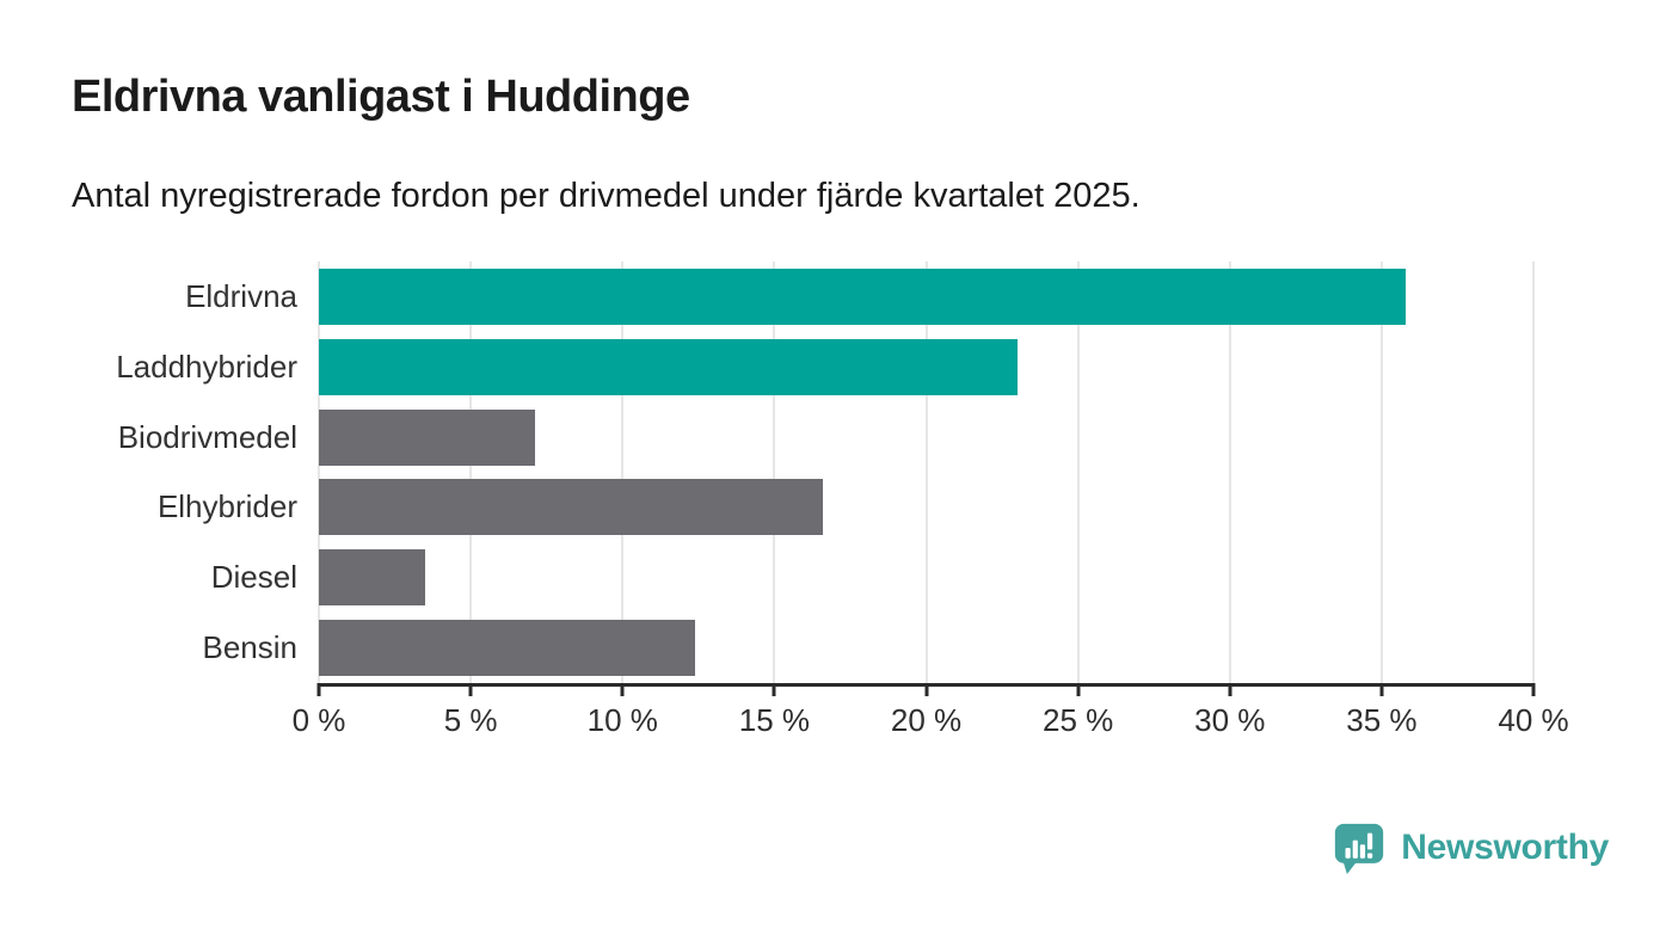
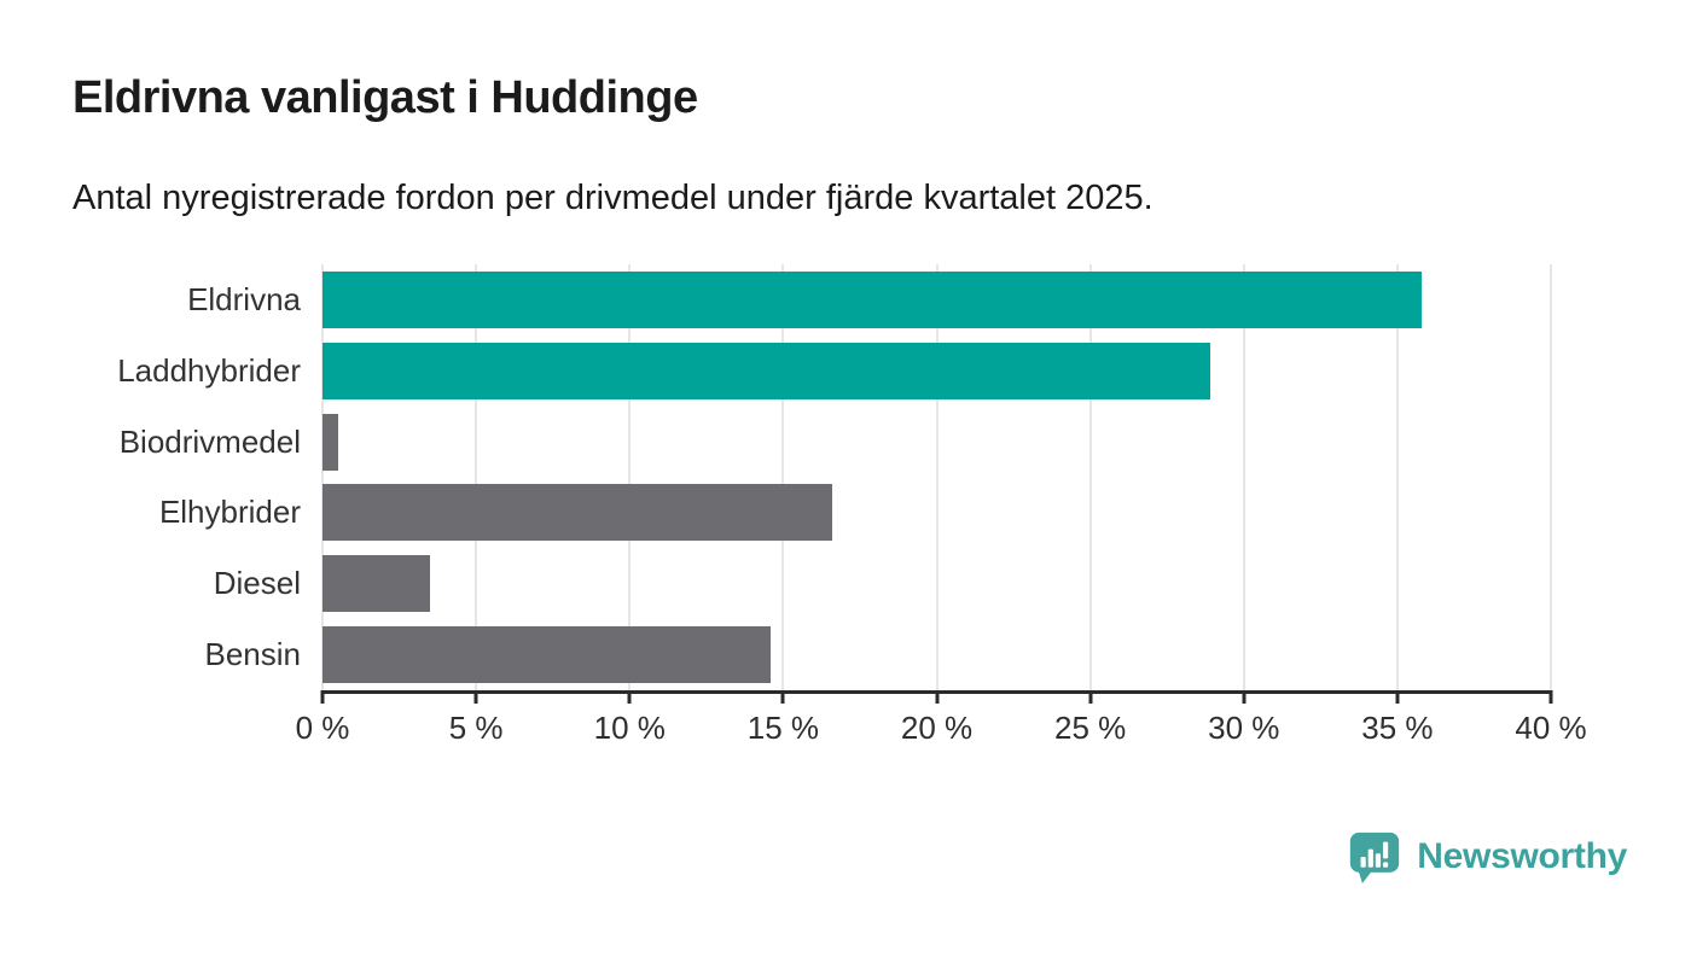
Laddhybrider: 23.0% -> 28.9%
Biodrivmedel: 7.1% -> 0.5%
Bensin: 12.4% -> 14.6%
